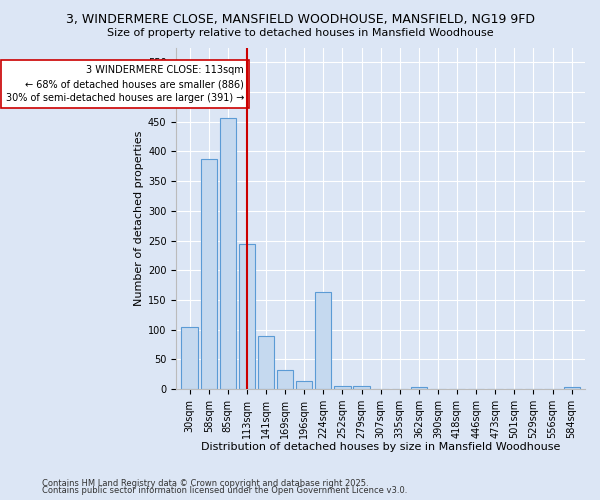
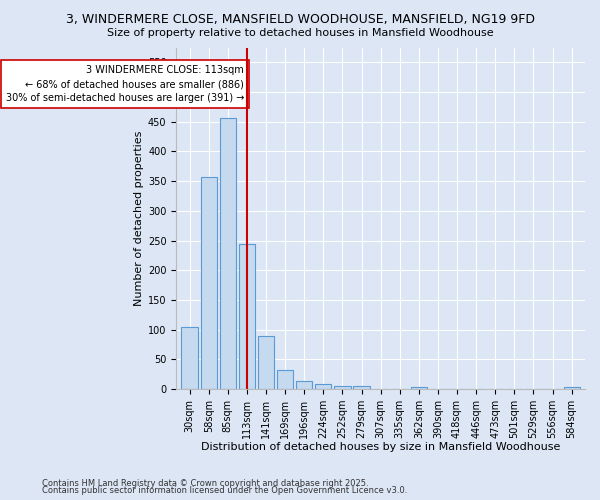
58sqm: 388 -> 357
224sqm: 164 -> 9
